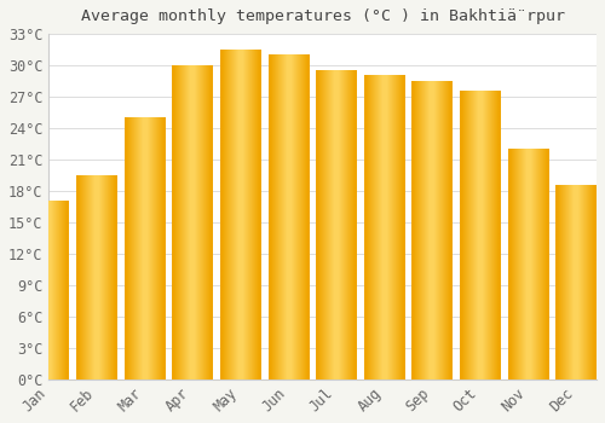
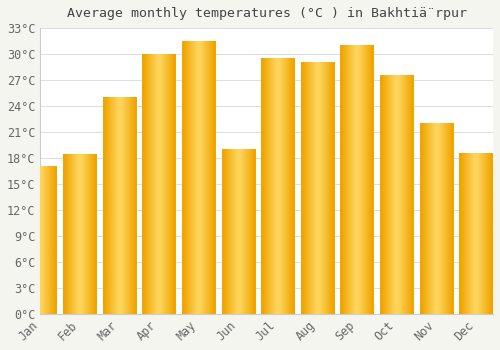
Feb: 19.5°C -> 18.4°C
Jun: 31.0°C -> 19.0°C
Sep: 28.5°C -> 31.0°C
